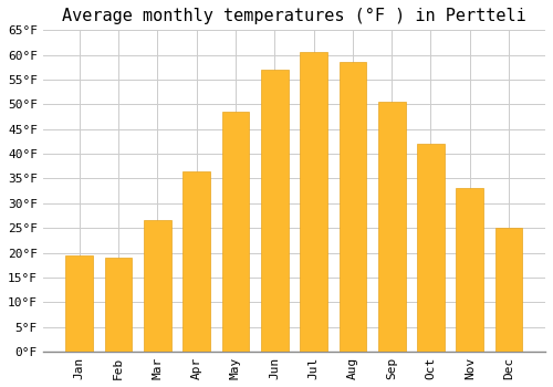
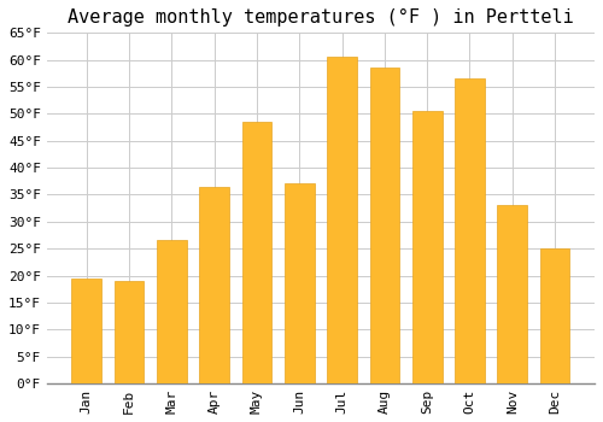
Jun: 57.0°F -> 37.0°F
Oct: 42.0°F -> 56.5°F
